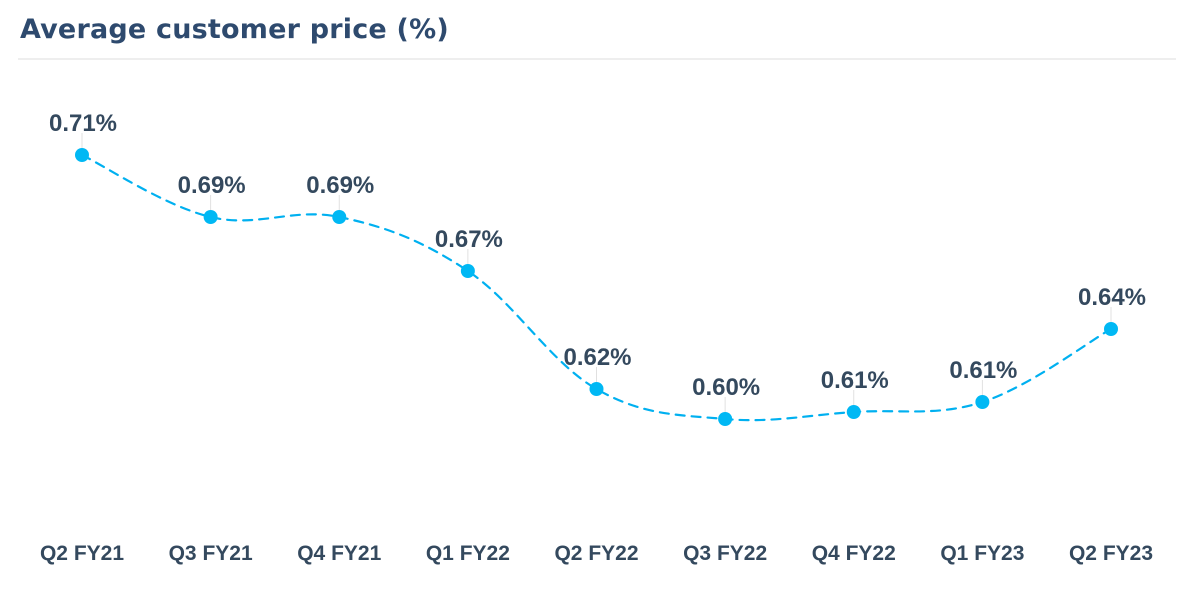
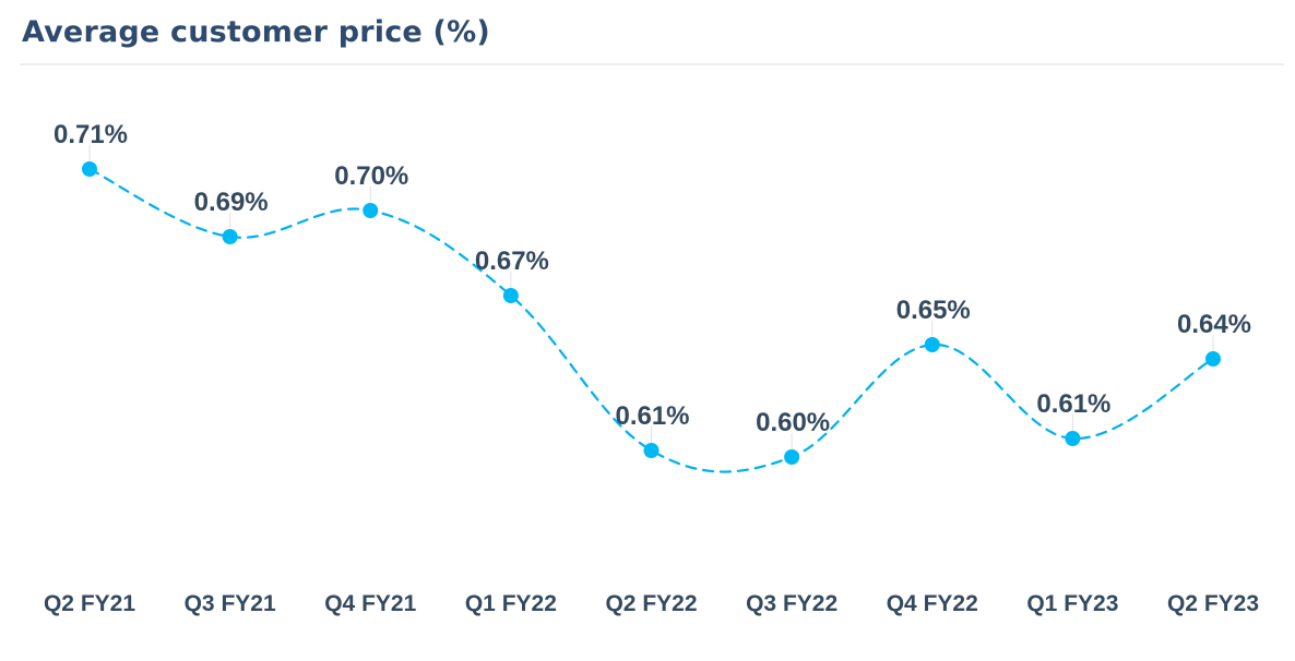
Q4 FY21: 0.69% -> 0.70%
Q2 FY22: 0.62% -> 0.61%
Q4 FY22: 0.61% -> 0.65%
